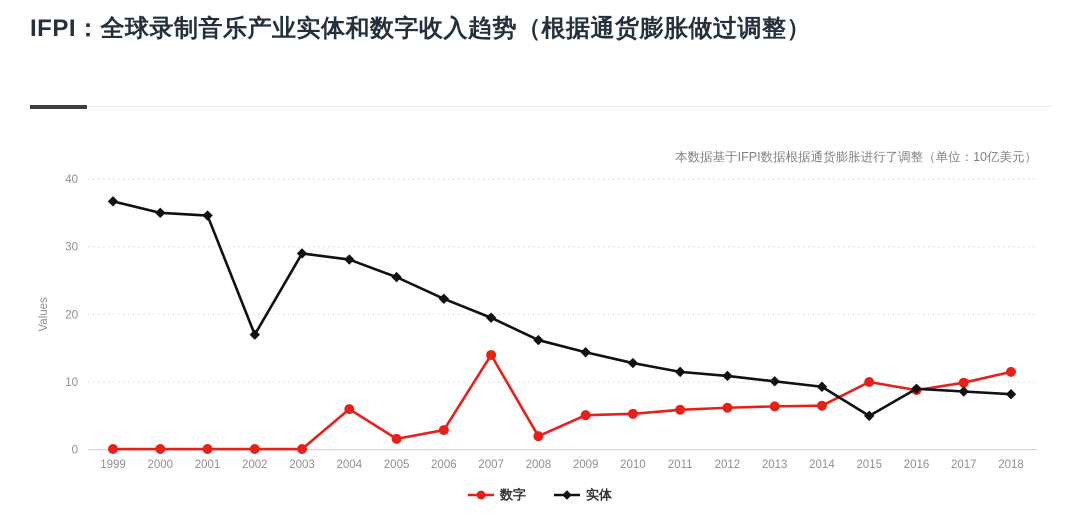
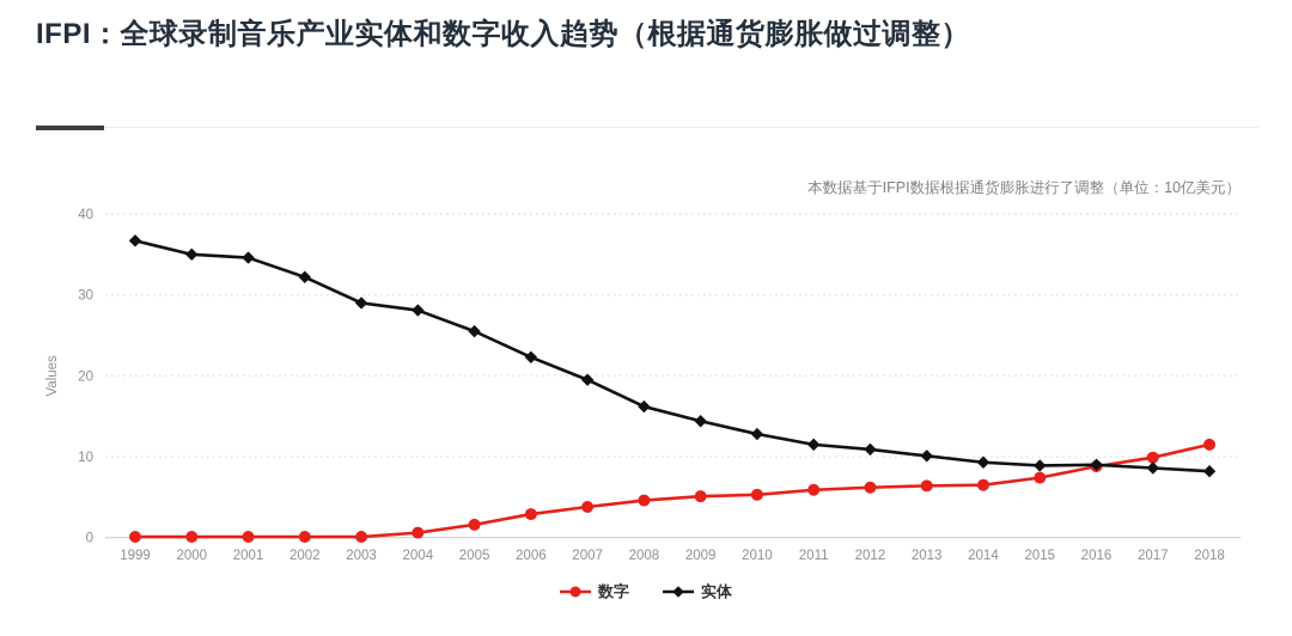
实体/2002: 17 -> 32
数字/2004: 6 -> 1
数字/2007: 14 -> 4
数字/2008: 2 -> 5
数字/2015: 10 -> 7
实体/2015: 5 -> 9
